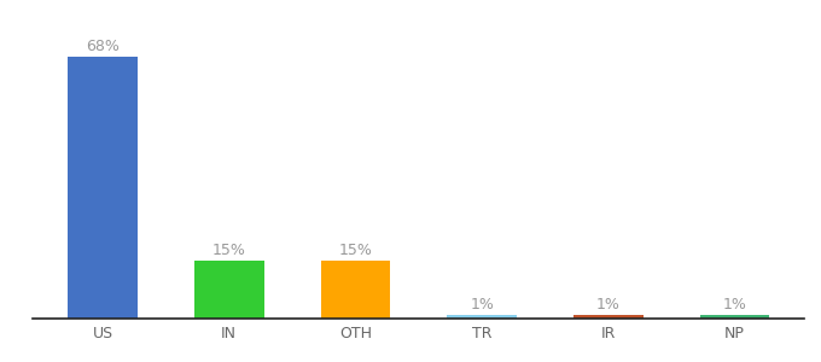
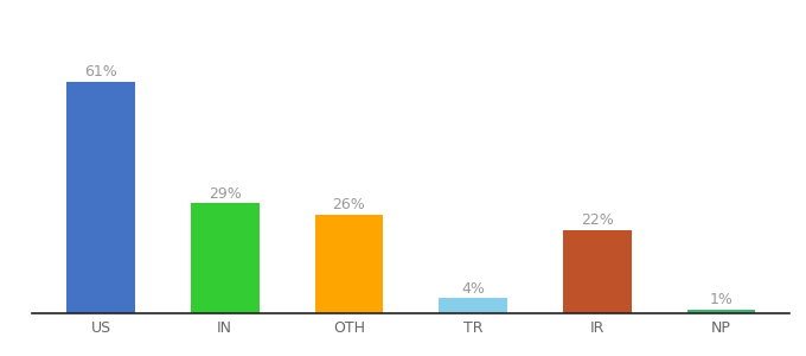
US: 68% -> 61%
IN: 15% -> 29%
OTH: 15% -> 26%
TR: 1% -> 4%
IR: 1% -> 22%
